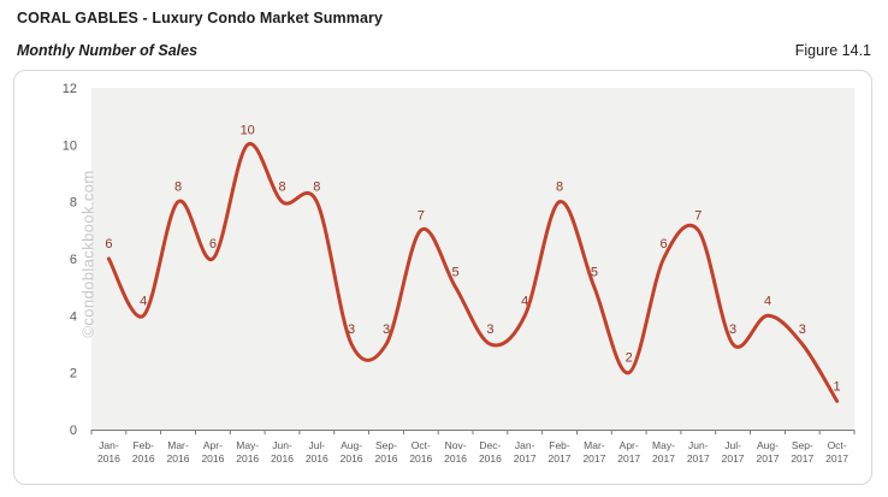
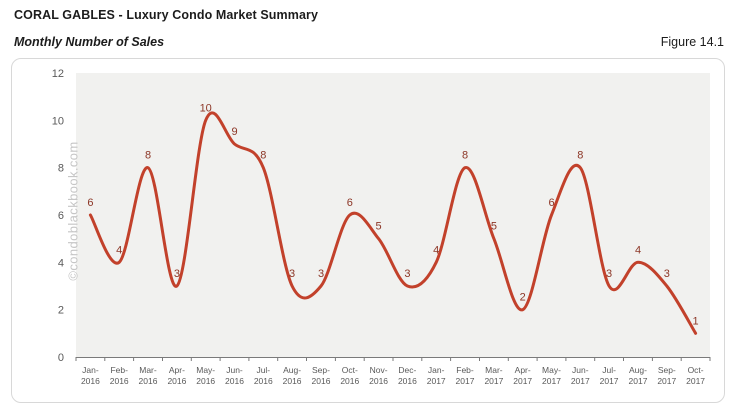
Apr-2016: 6 -> 3
Jun-2016: 8 -> 9
Oct-2016: 7 -> 6
Jun-2017: 7 -> 8
